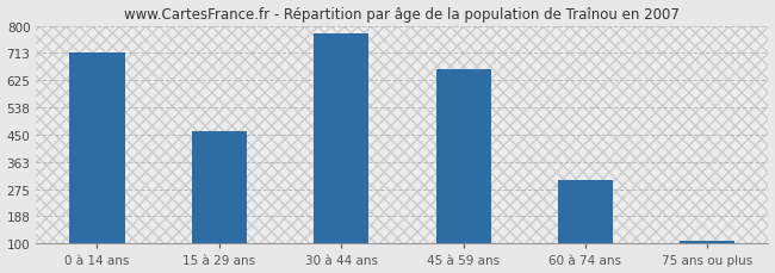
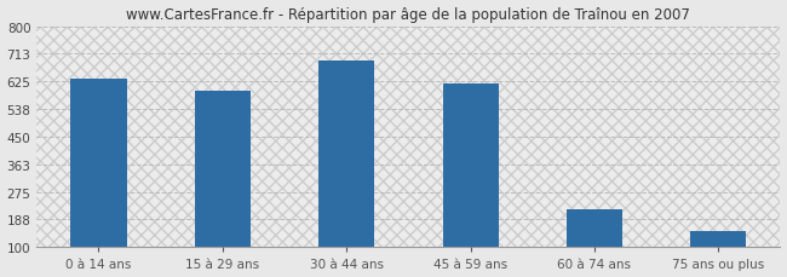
0 à 14 ans: 713 -> 635
15 à 29 ans: 463 -> 595
30 à 44 ans: 775 -> 690
45 à 59 ans: 660 -> 620
60 à 74 ans: 305 -> 220
75 ans ou plus: 108 -> 150
